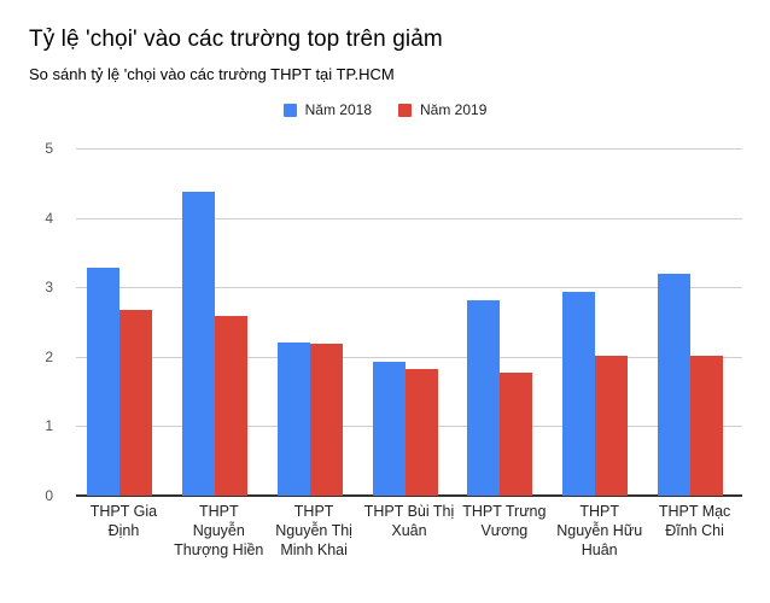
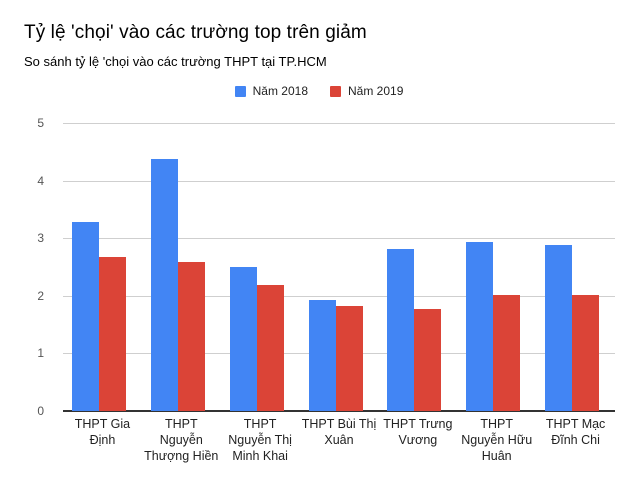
Năm 2018/THPT Nguyễn Thị Minh Khai: 2.2 -> 2.5
Năm 2018/THPT Mạc Đĩnh Chi: 3.2 -> 2.9
